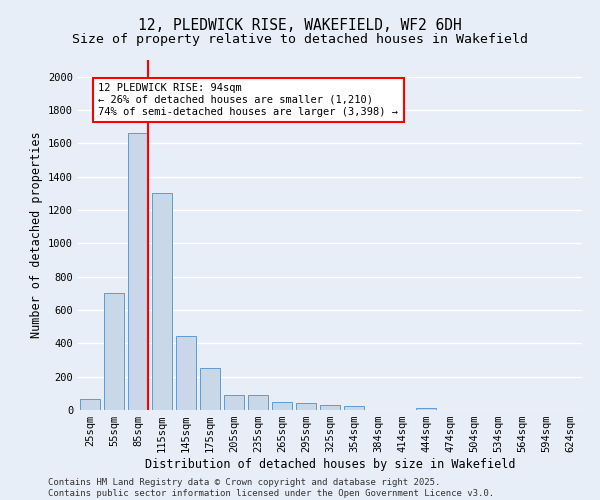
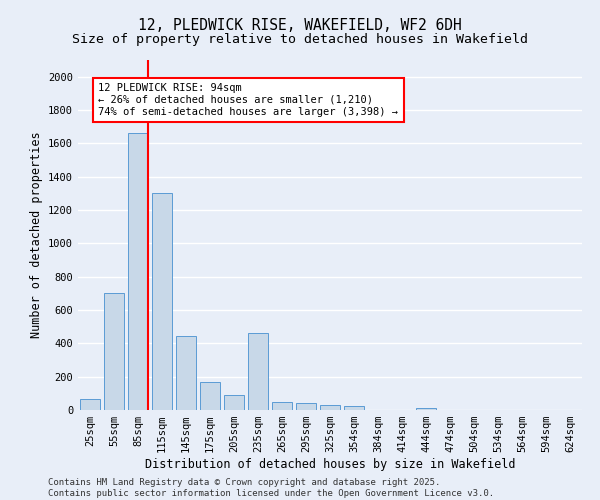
175sqm: 260 -> 170
235sqm: 90 -> 460
